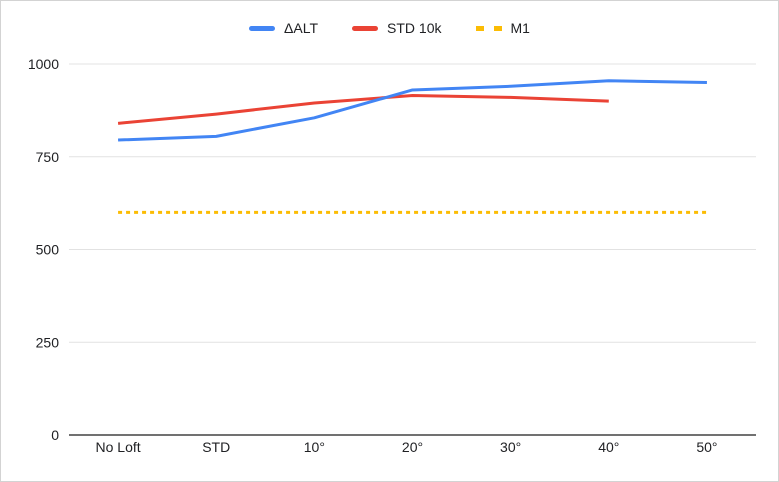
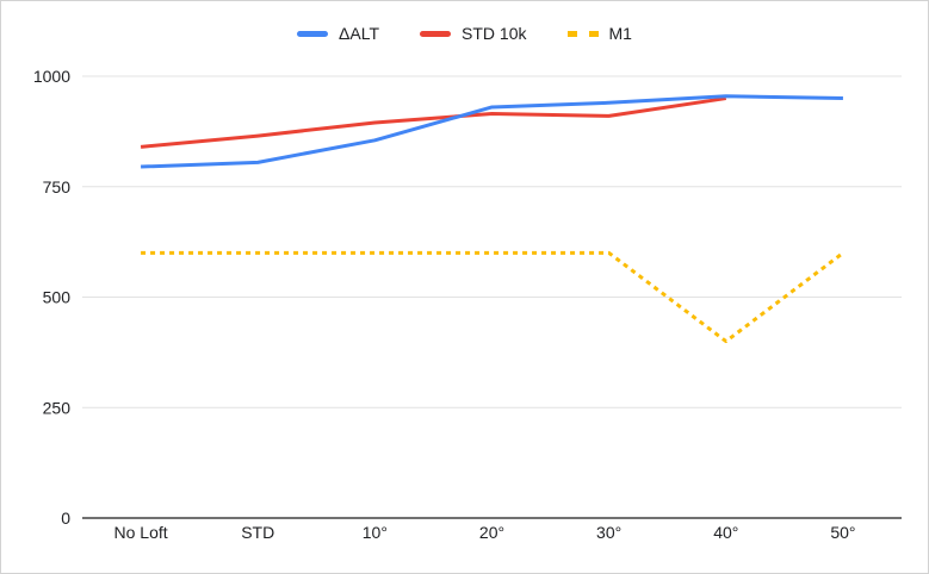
STD 10k/40°: 900 -> 950
M1/40°: 600 -> 400
